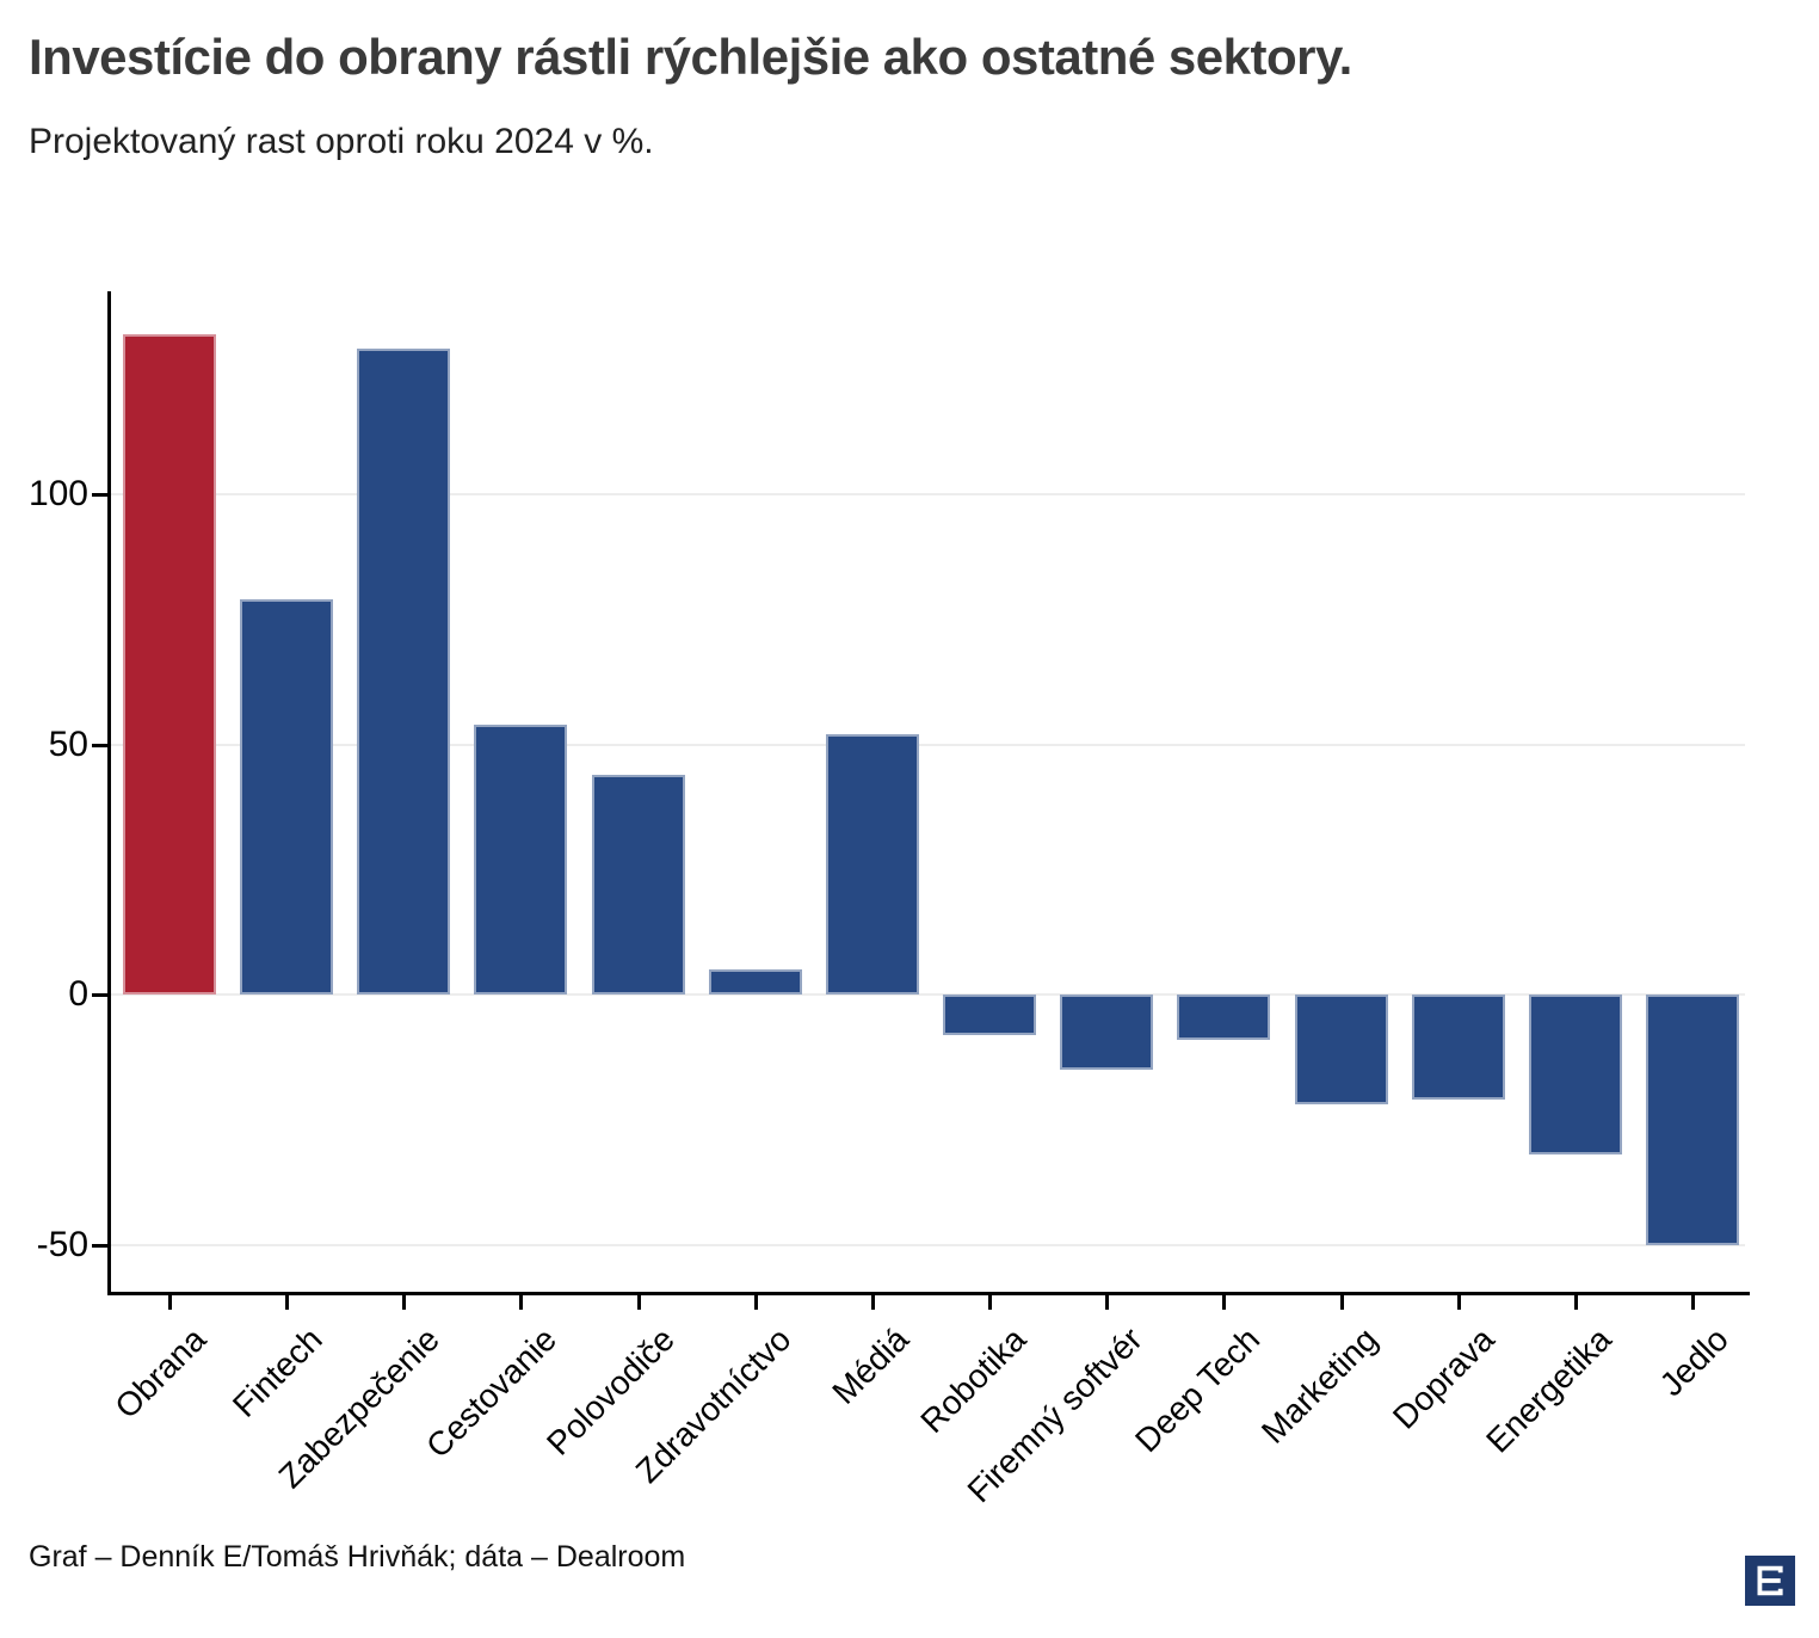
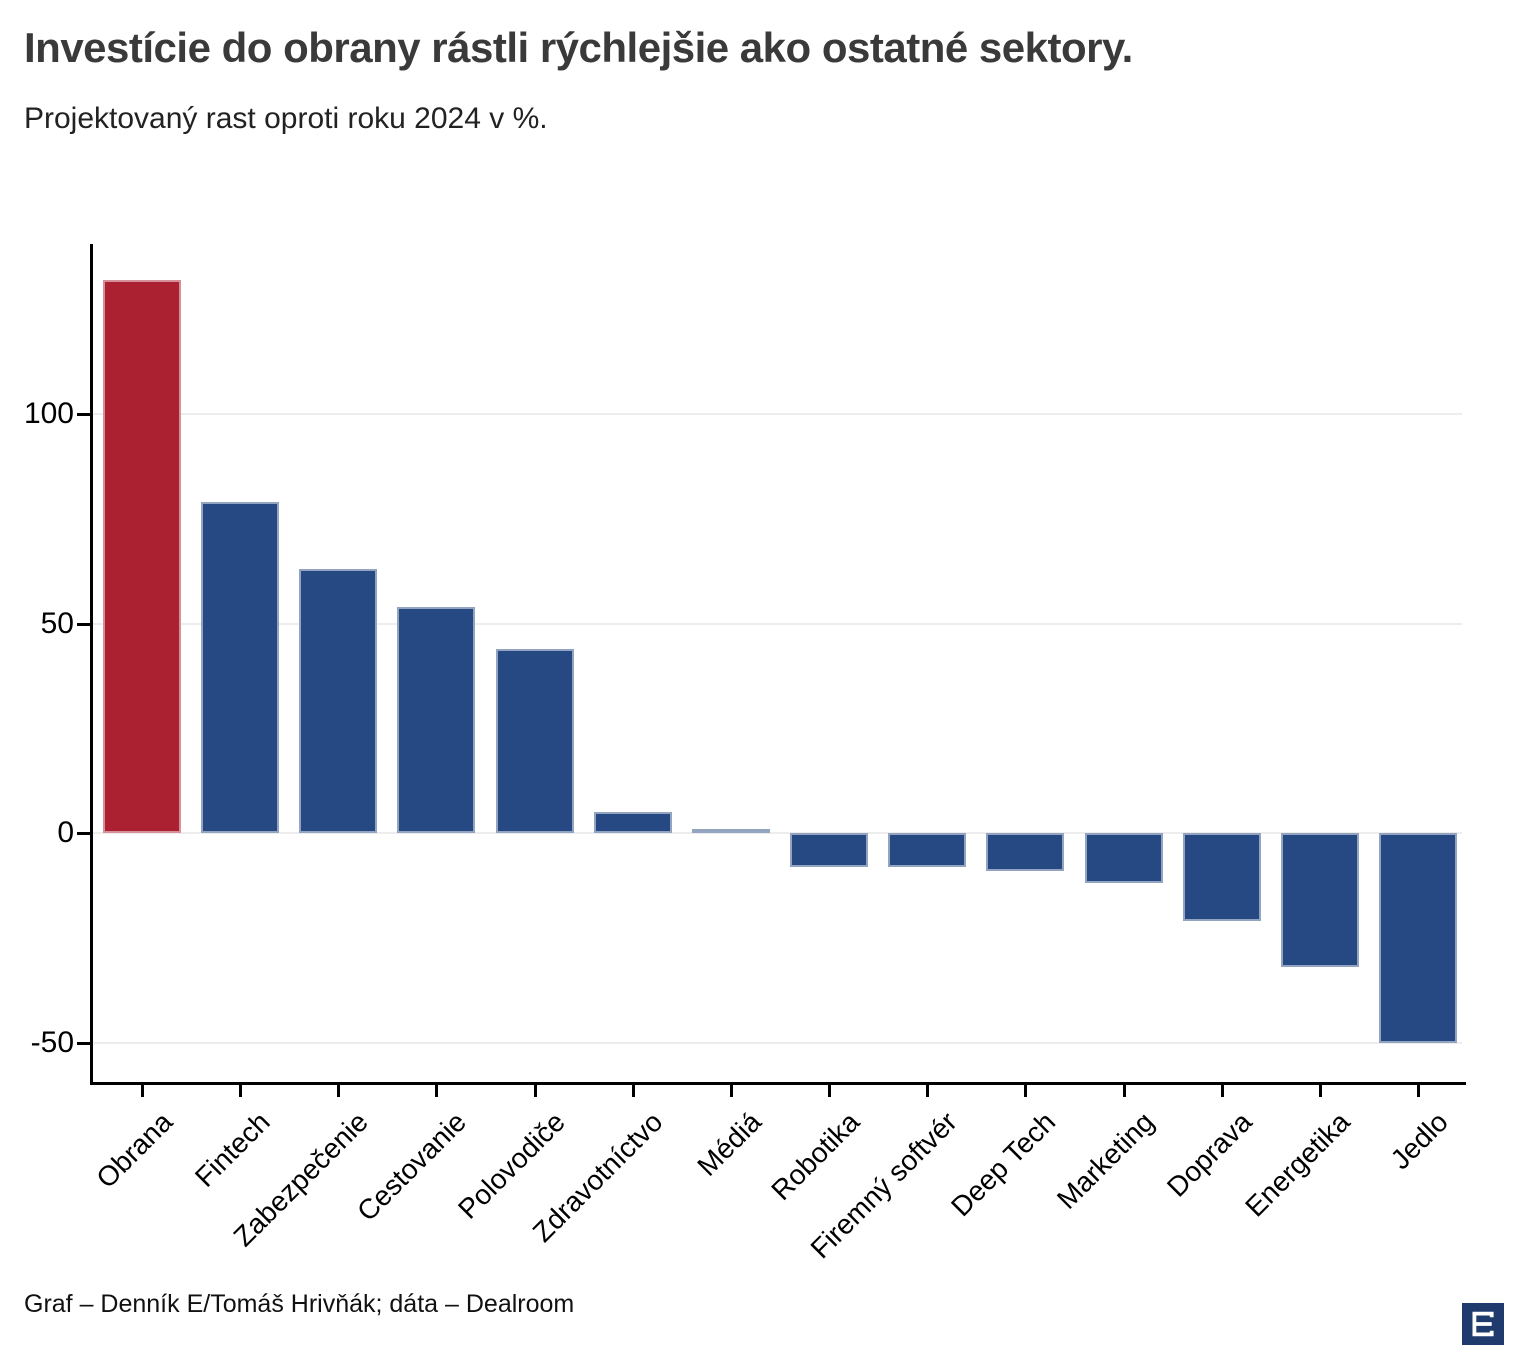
Zabezpečenie: 129 -> 63
Médiá: 52 -> 1
Firemný softvér: -15 -> -8
Marketing: -22 -> -12
